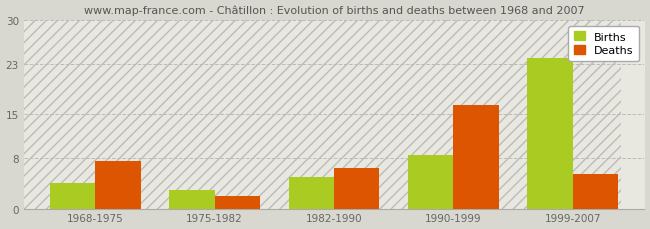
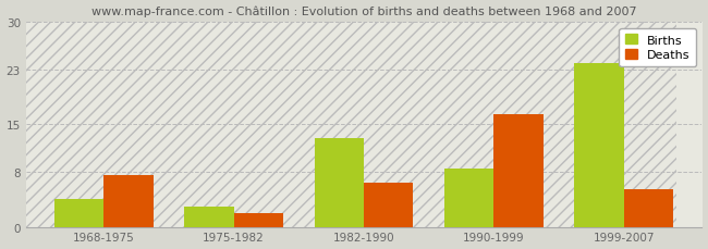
Births/1982-1990: 5.0 -> 13.0
